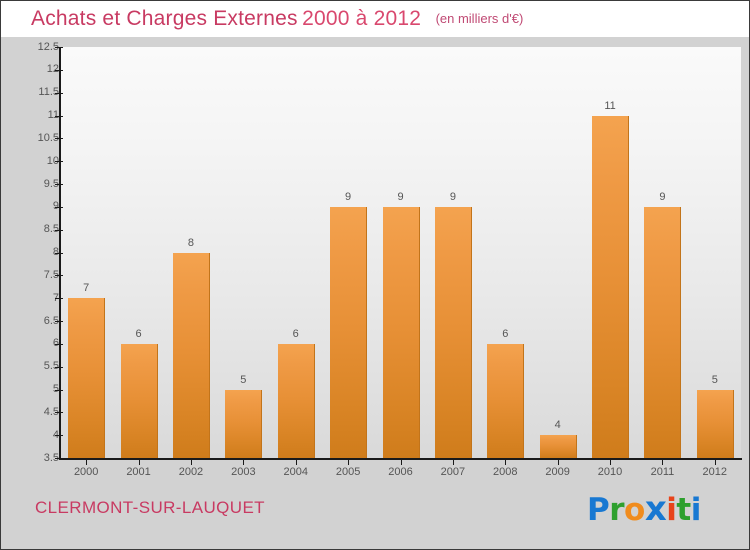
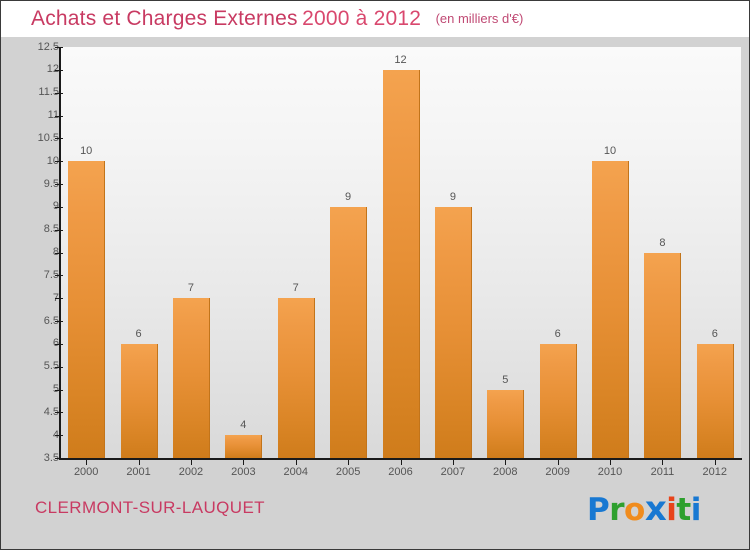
2000: 7 -> 10
2002: 8 -> 7
2003: 5 -> 4
2004: 6 -> 7
2006: 9 -> 12
2008: 6 -> 5
2009: 4 -> 6
2010: 11 -> 10
2011: 9 -> 8
2012: 5 -> 6
